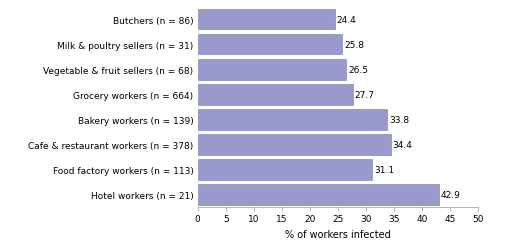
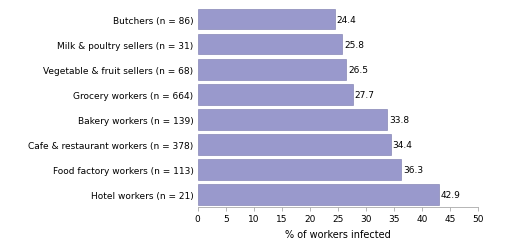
Food factory workers (n = 113): 31.1 -> 36.3
